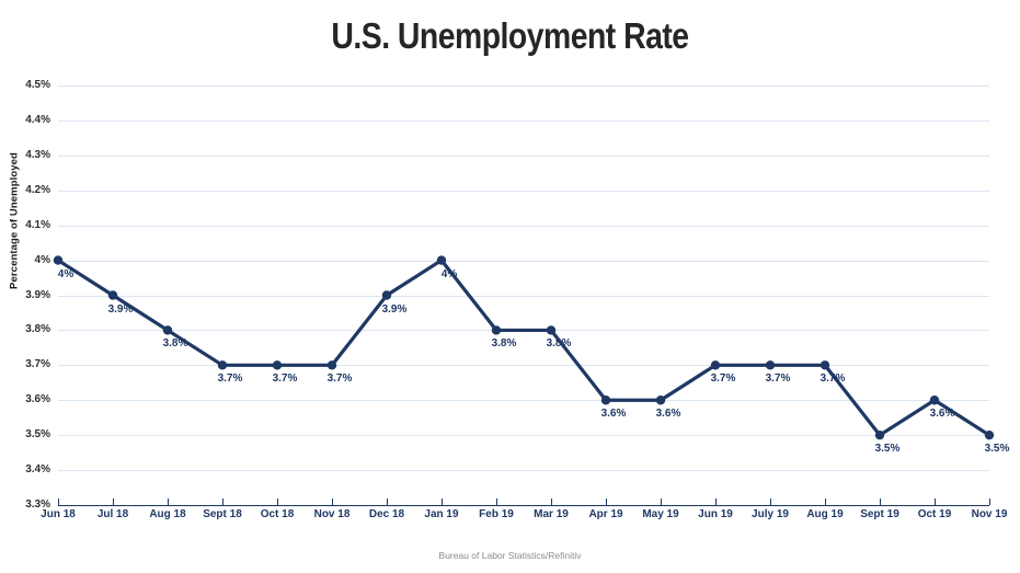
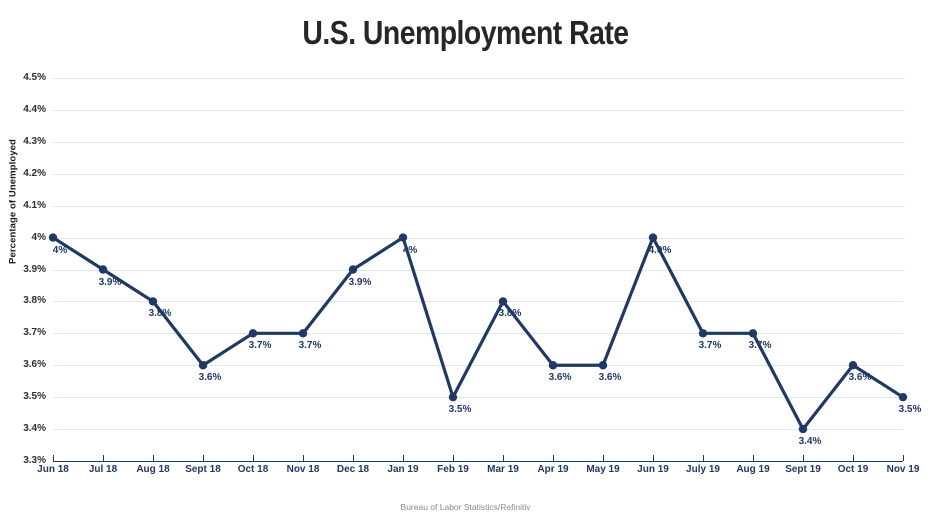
Sept 18: 3.7% -> 3.6%
Feb 19: 3.8% -> 3.5%
Jun 19: 3.7% -> 4.0%
Sept 19: 3.5% -> 3.4%
